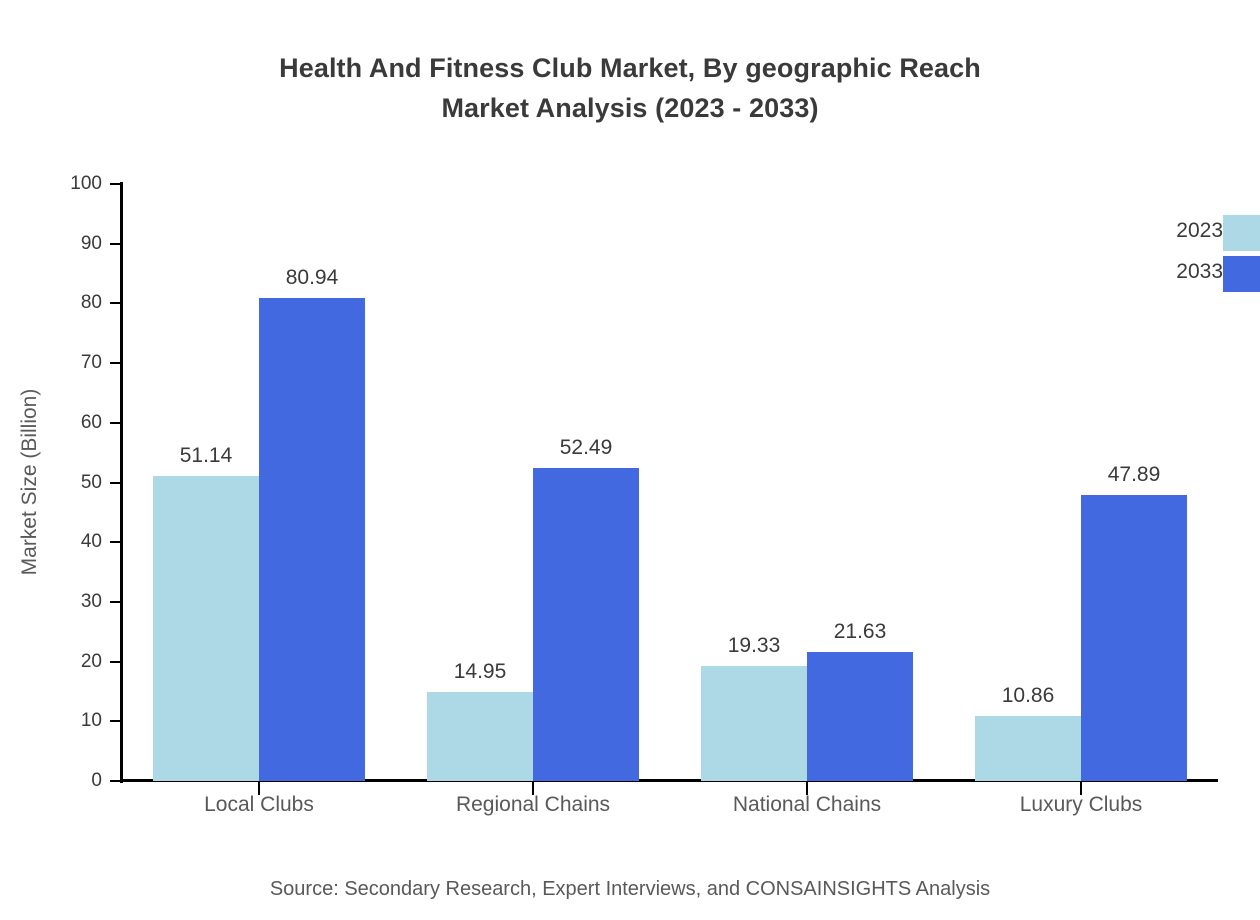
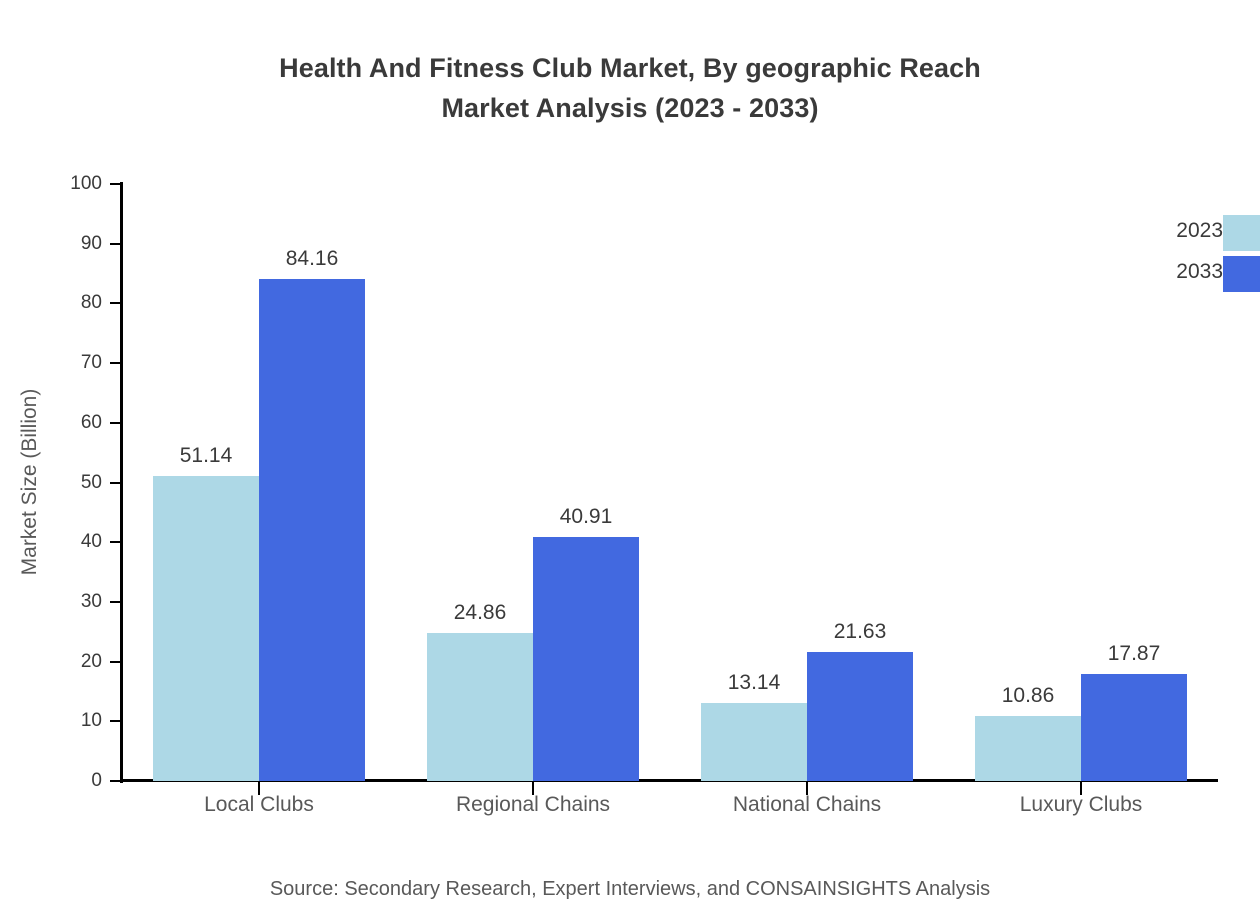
2033/Local Clubs: 80.94 -> 84.16
2023/Regional Chains: 14.95 -> 24.86
2033/Regional Chains: 52.49 -> 40.91
2023/National Chains: 19.33 -> 13.14
2033/Luxury Clubs: 47.89 -> 17.87
